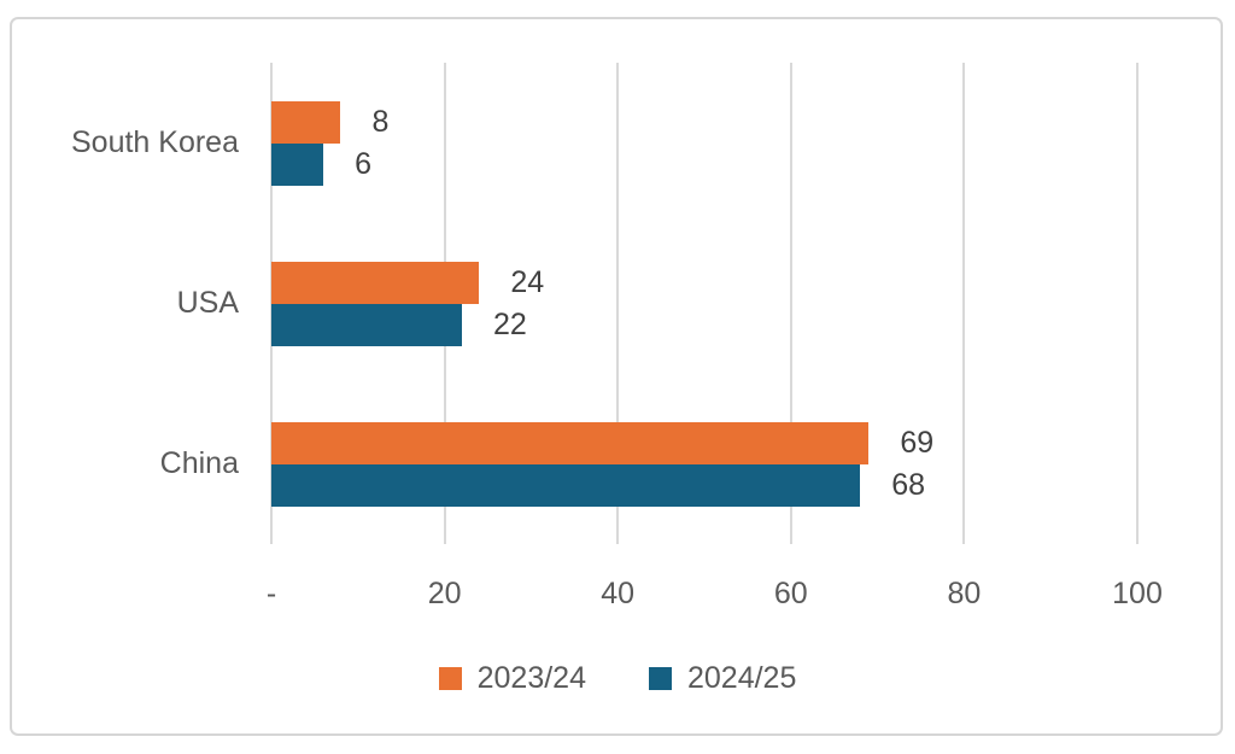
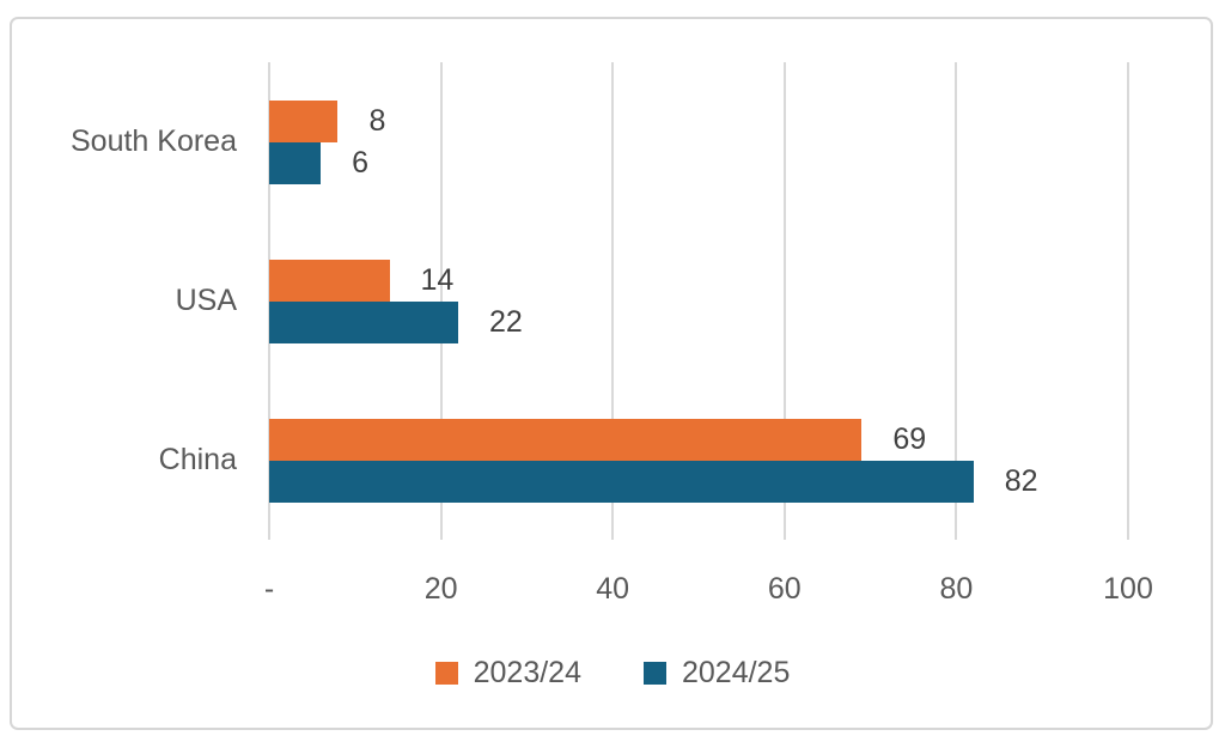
2023/24/USA: 24 -> 14
2024/25/China: 68 -> 82
